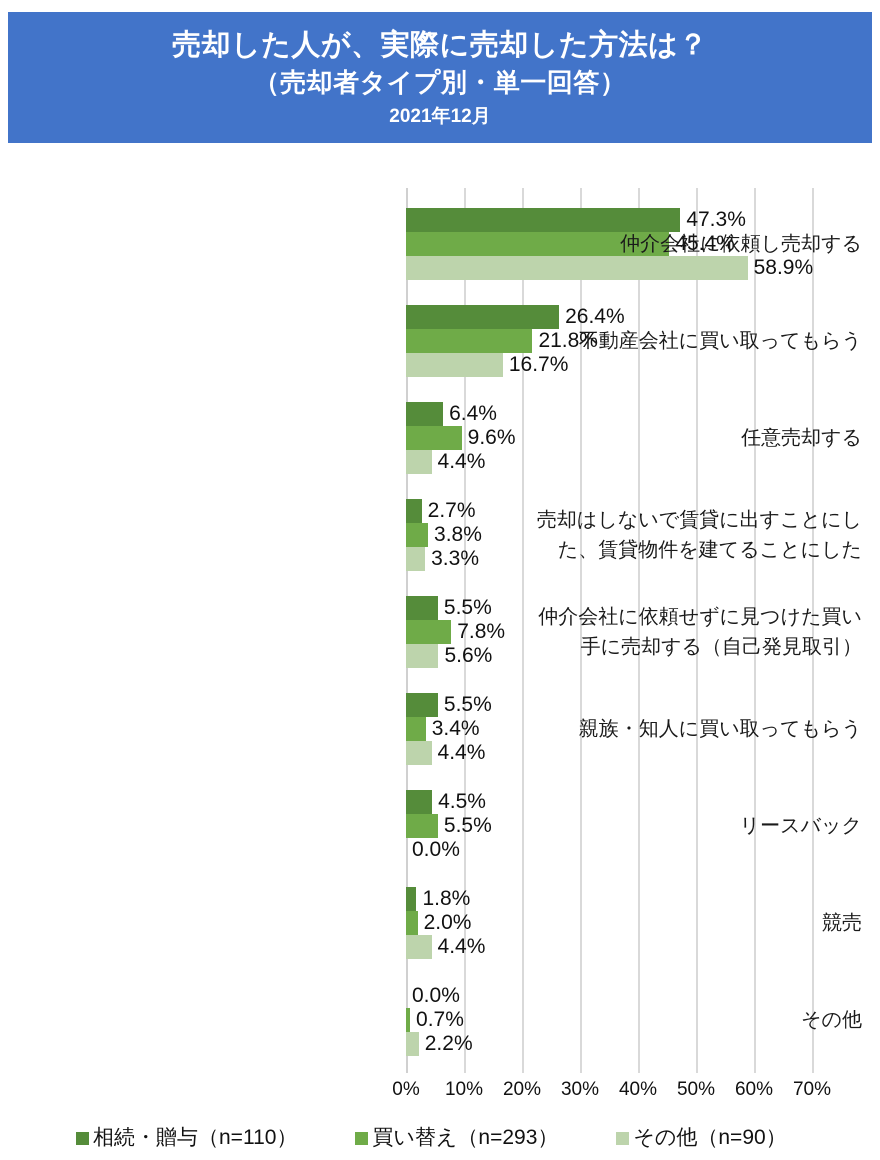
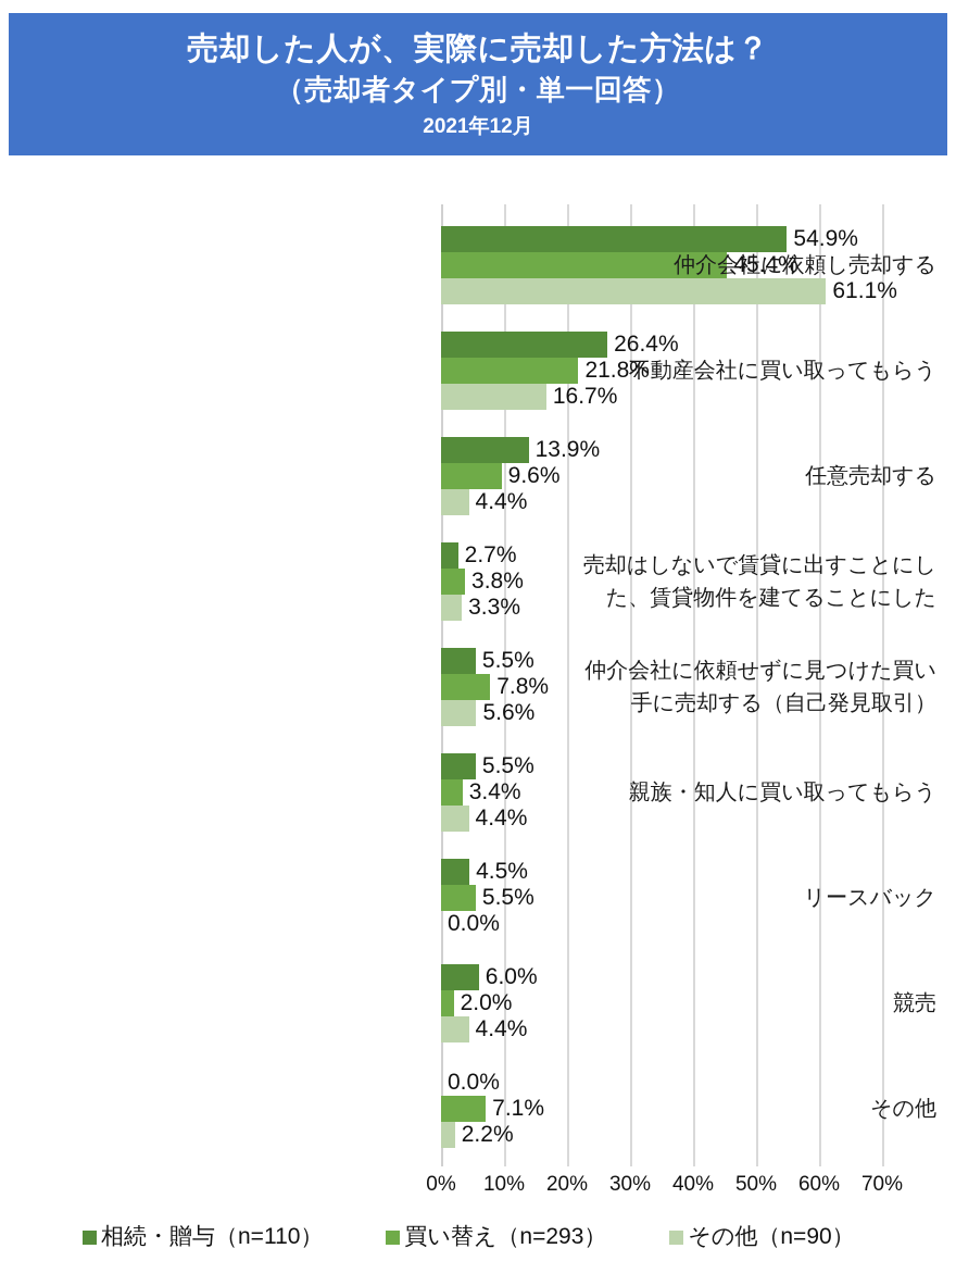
相続・贈与（n=110）/仲介会社に依頼し売却する: 47.3% -> 54.9%
その他（n=90）/仲介会社に依頼し売却する: 58.9% -> 61.1%
相続・贈与（n=110）/任意売却する: 6.4% -> 13.9%
相続・贈与（n=110）/競売: 1.8% -> 6.0%
買い替え（n=293）/その他: 0.7% -> 7.1%
